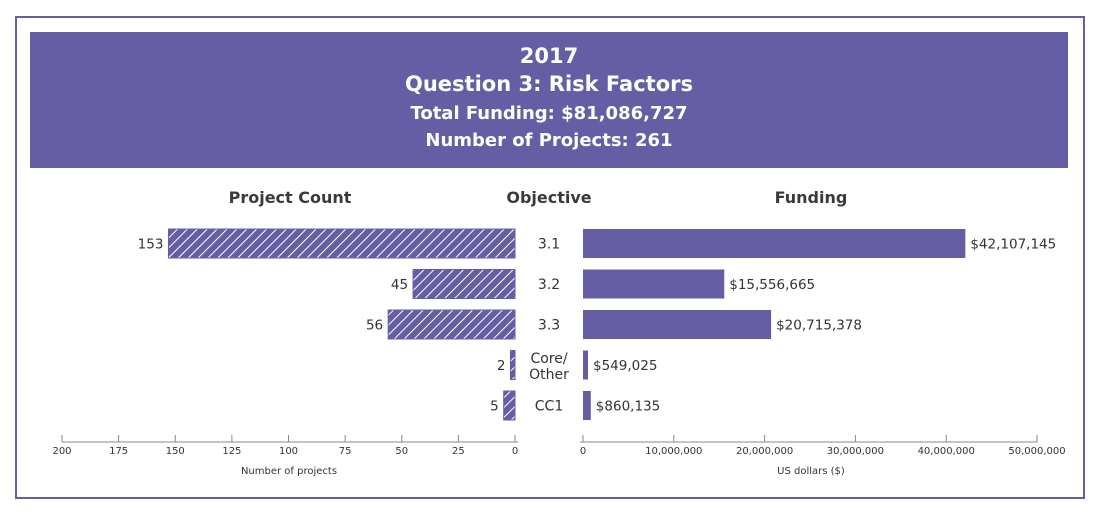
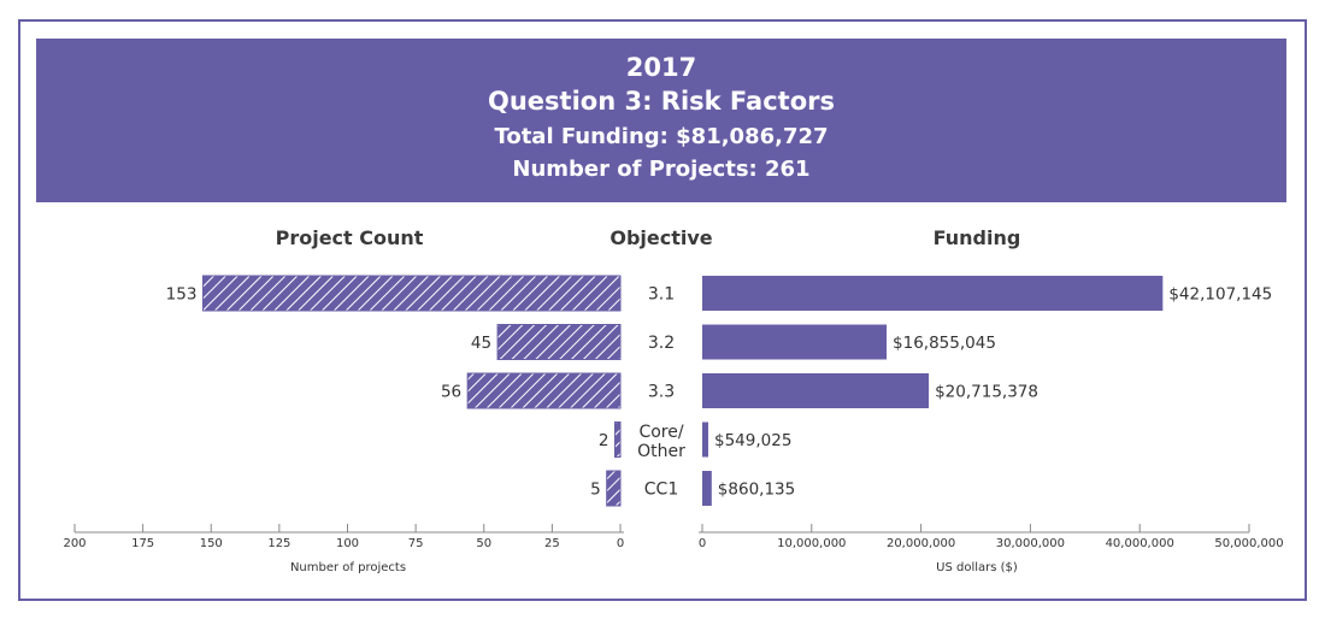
Funding/3.2: $15,556,665 -> $16,855,045
